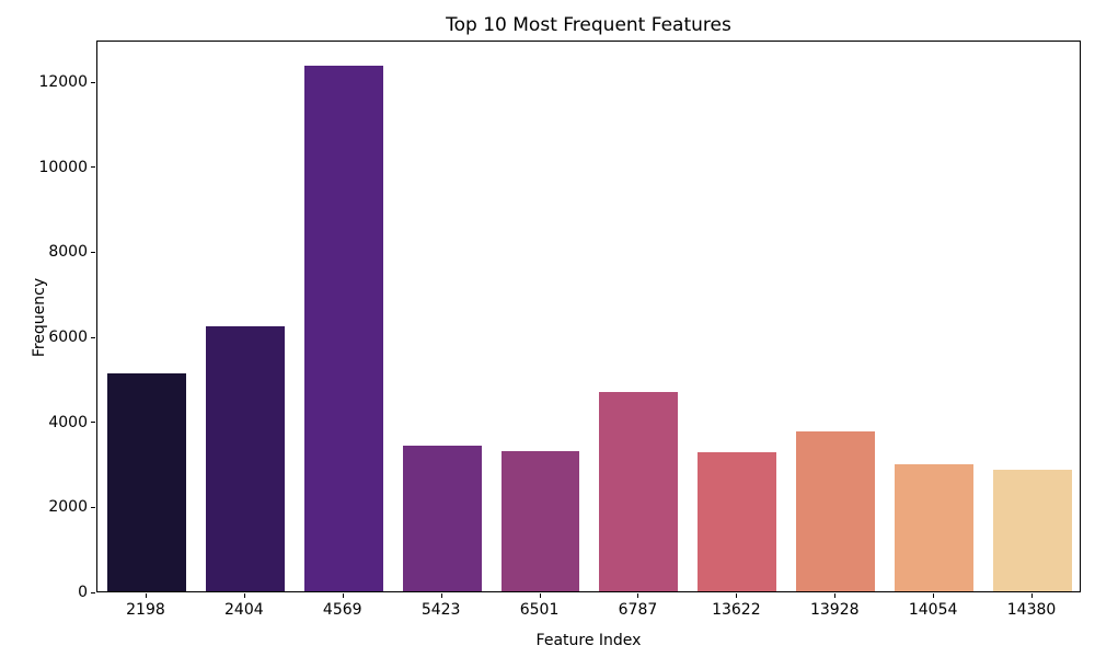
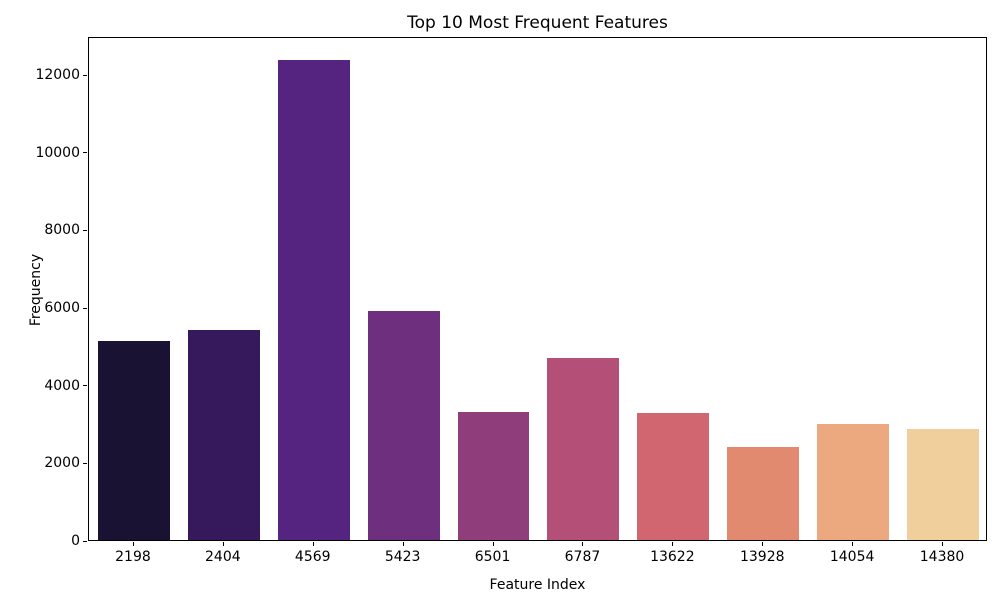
2404: 6200 -> 5400
5423: 3400 -> 5900
13928: 3800 -> 2400
